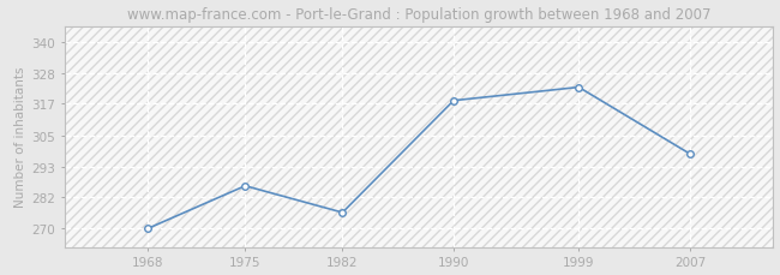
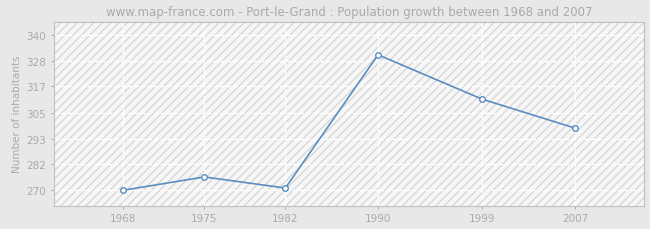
1975: 286 -> 276
1982: 276 -> 271
1990: 318 -> 331
1999: 323 -> 311
